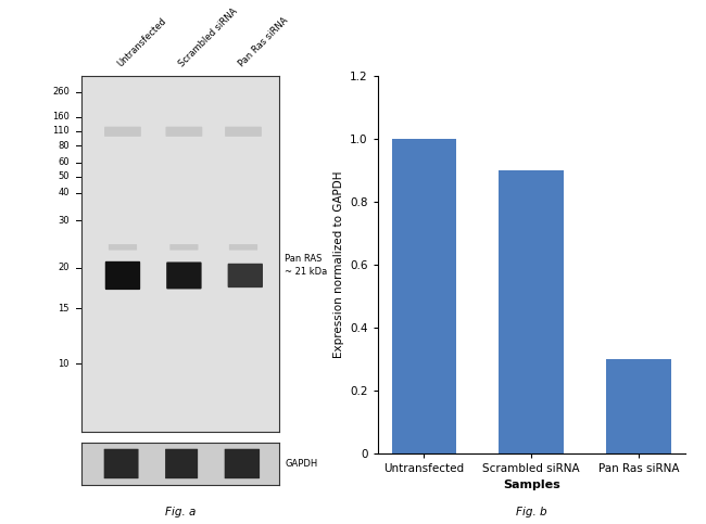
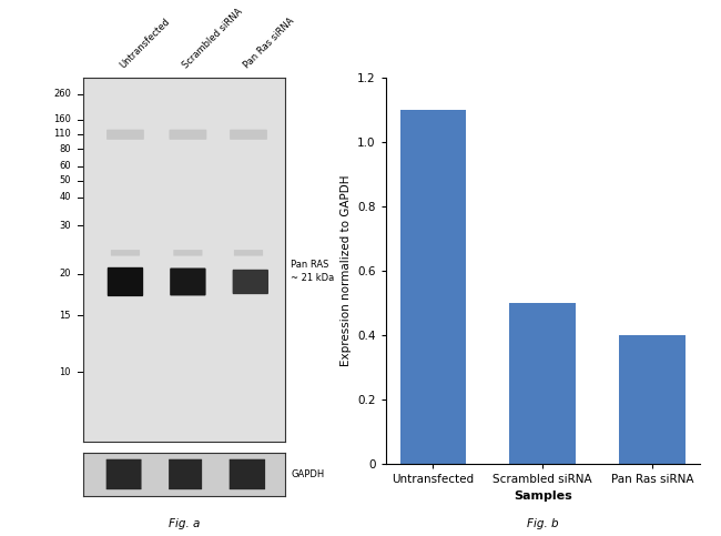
Untransfected: 1.0 -> 1.1
Scrambled siRNA: 0.9 -> 0.5
Pan Ras siRNA: 0.3 -> 0.4
